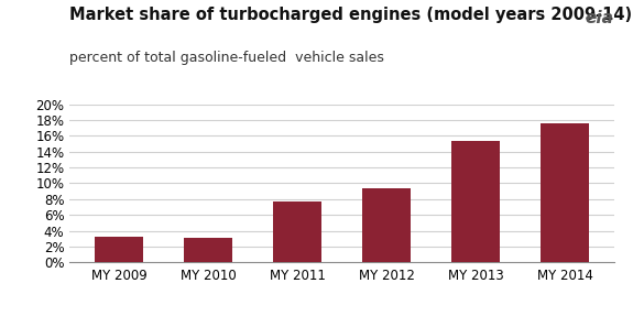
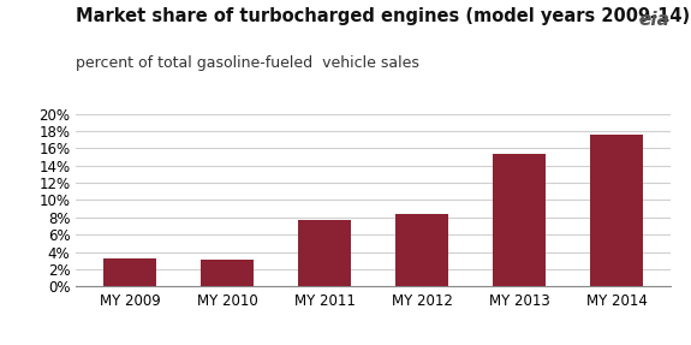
MY 2012: 9.4% -> 8.4%
